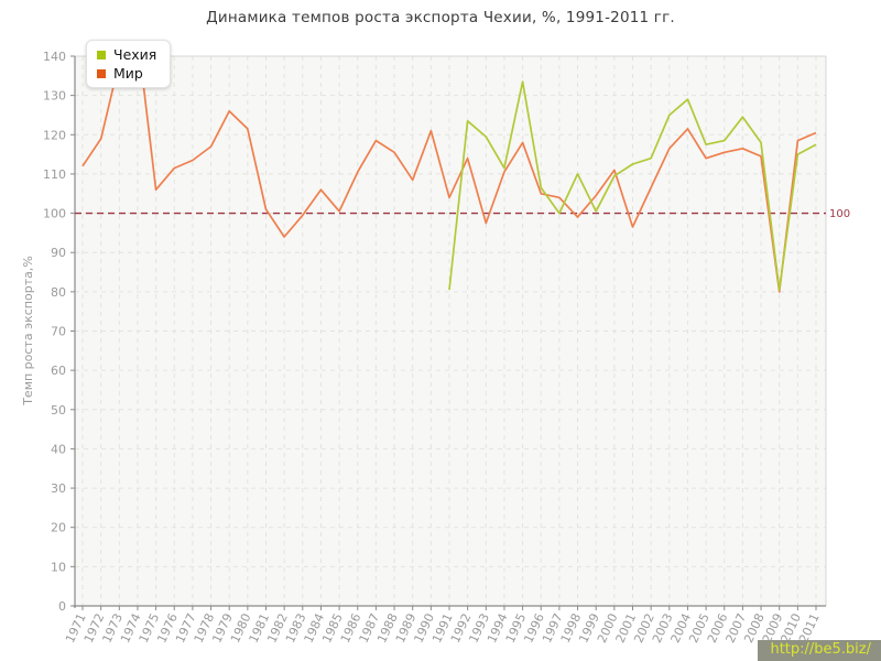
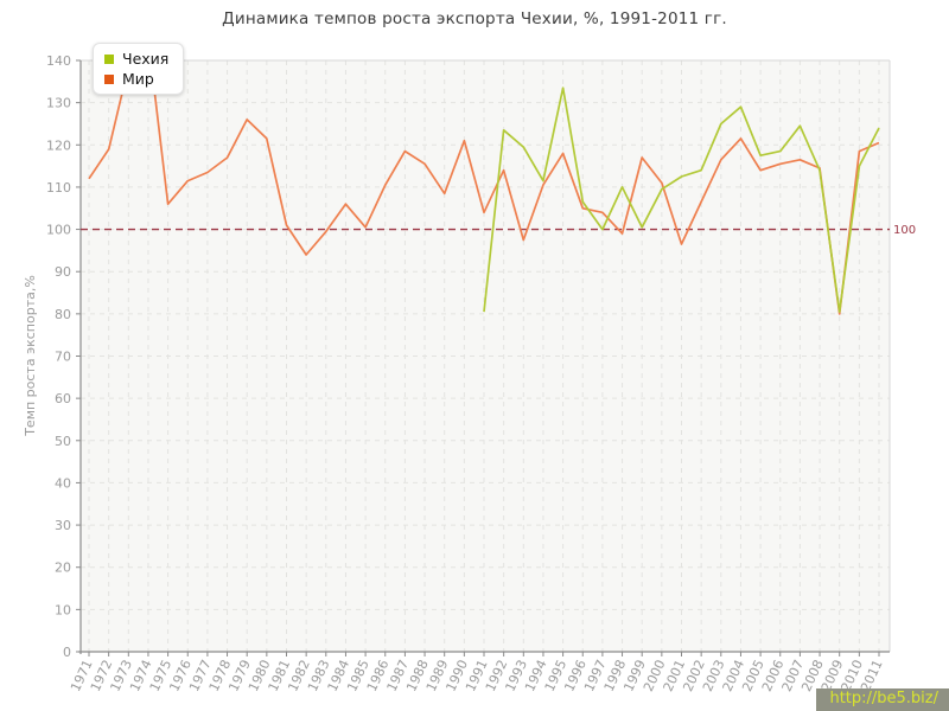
Мир/1999: 104 -> 117
Чехия/2008: 118 -> 114
Чехия/2011: 118 -> 124
